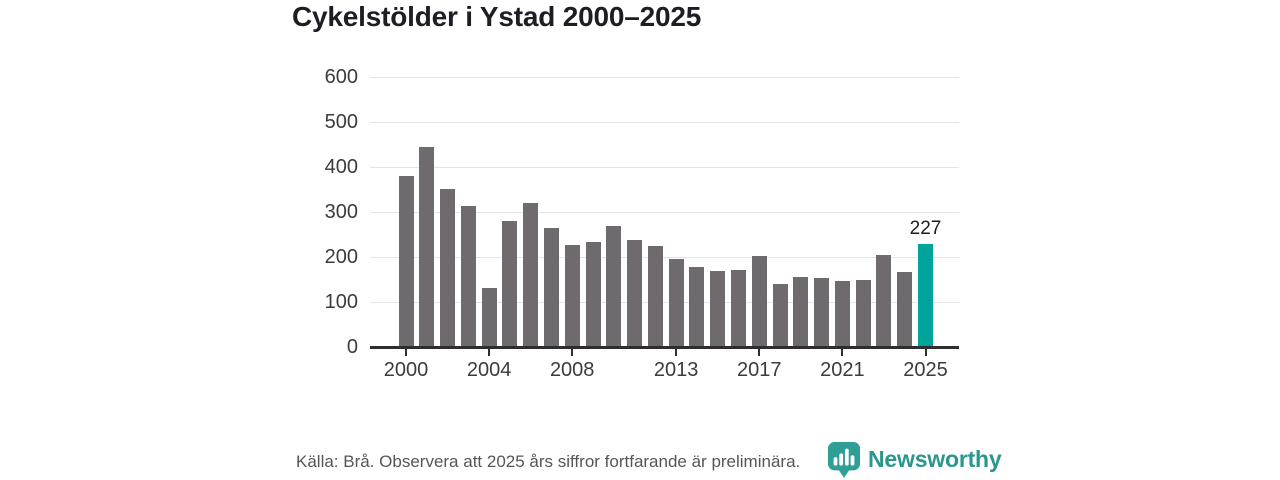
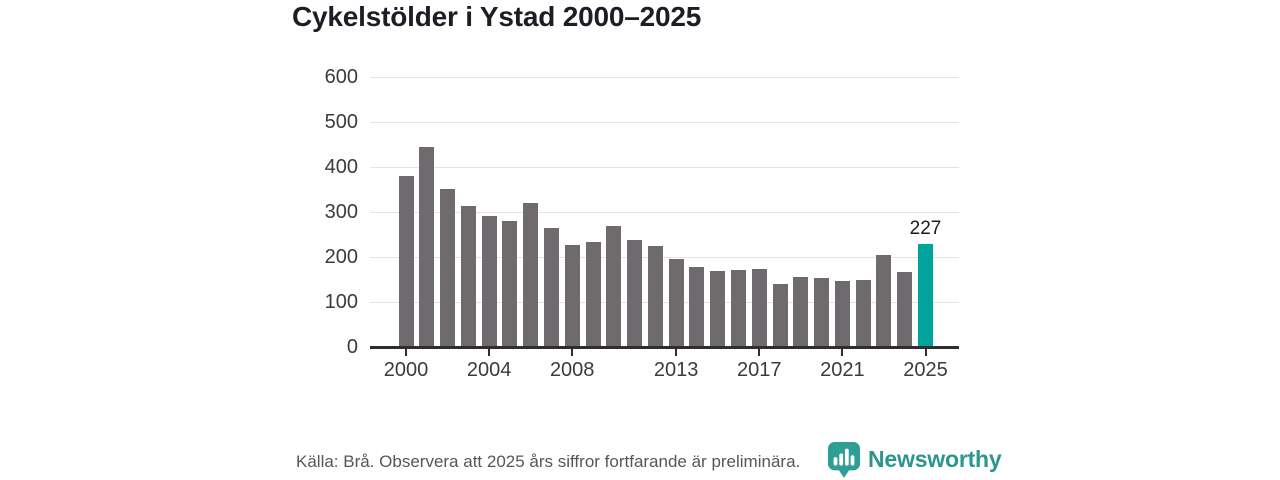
2004: 130 -> 290
2017: 200 -> 170
